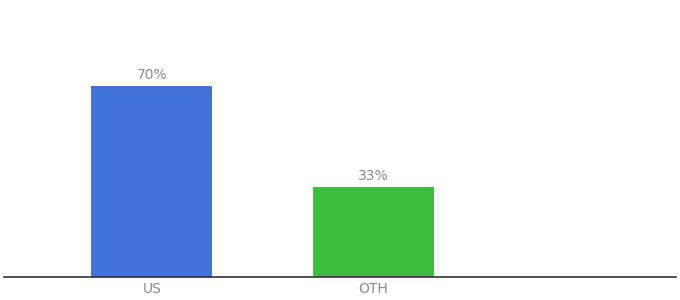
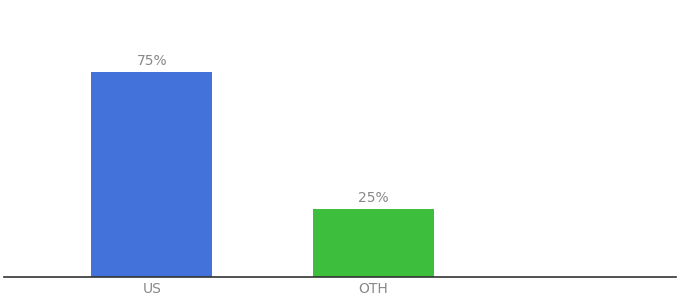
US: 70% -> 75%
OTH: 33% -> 25%
